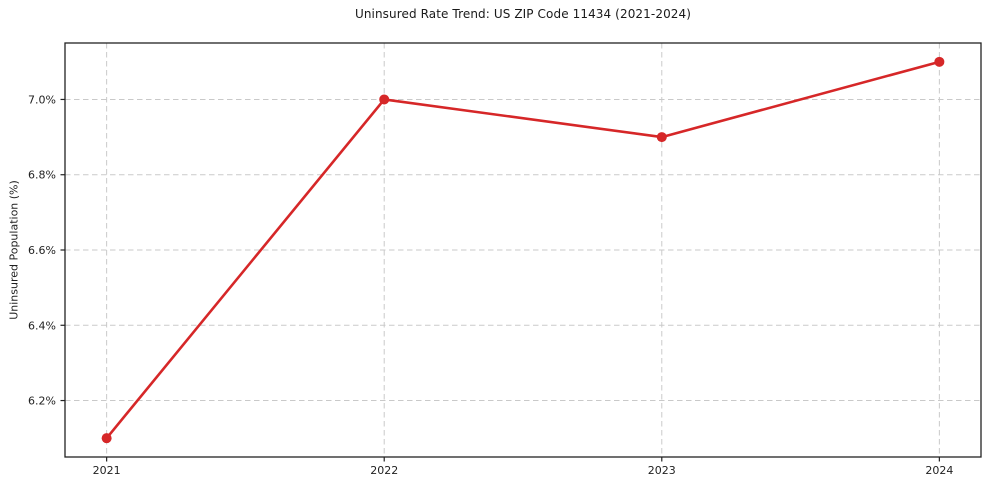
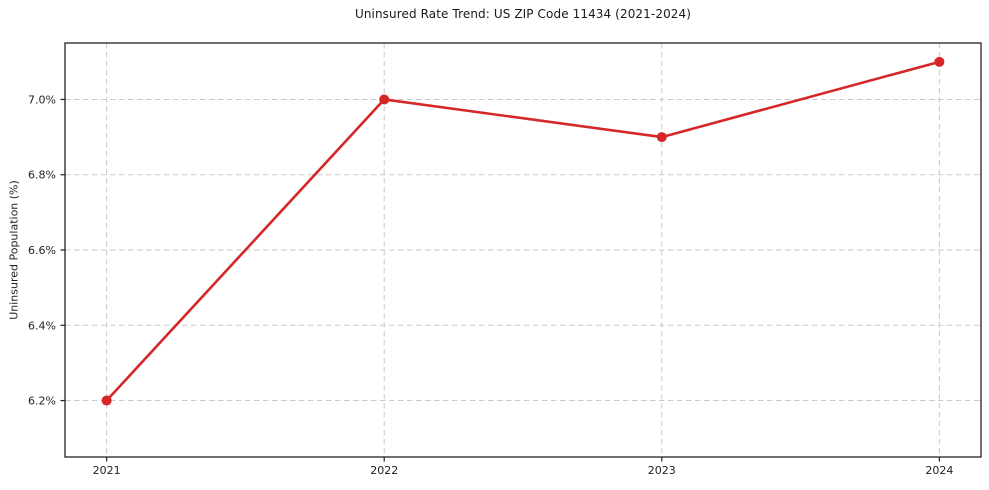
2021: 6.1% -> 6.2%
